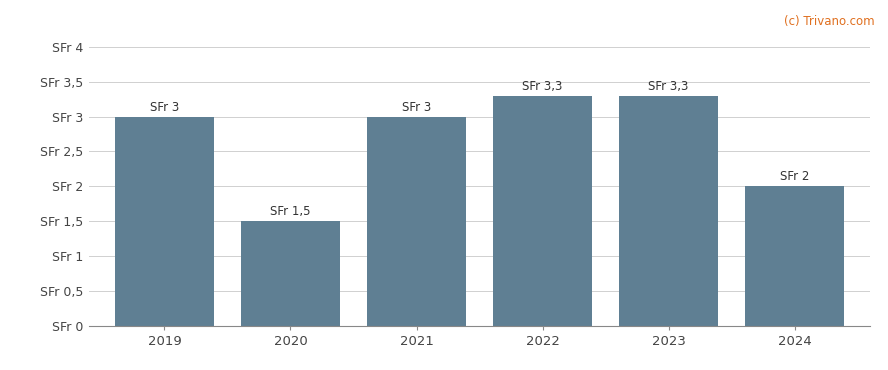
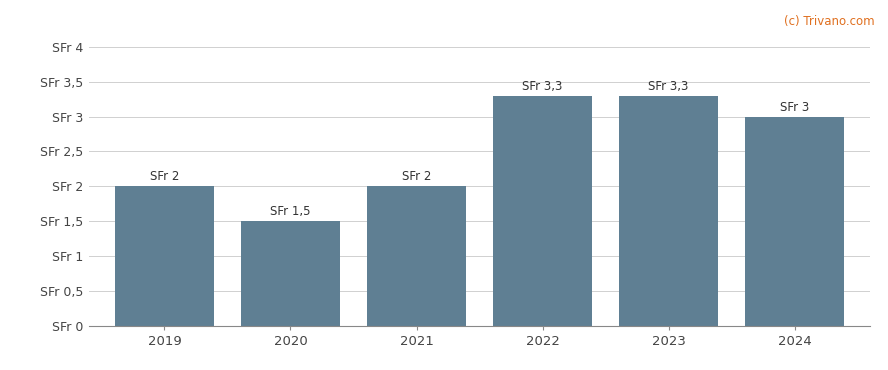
2019: 3 -> 2
2021: 3 -> 2
2024: 2 -> 3
